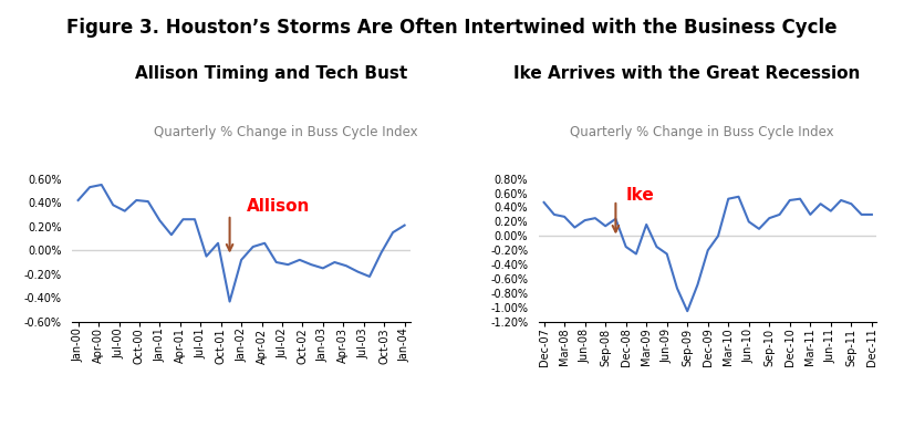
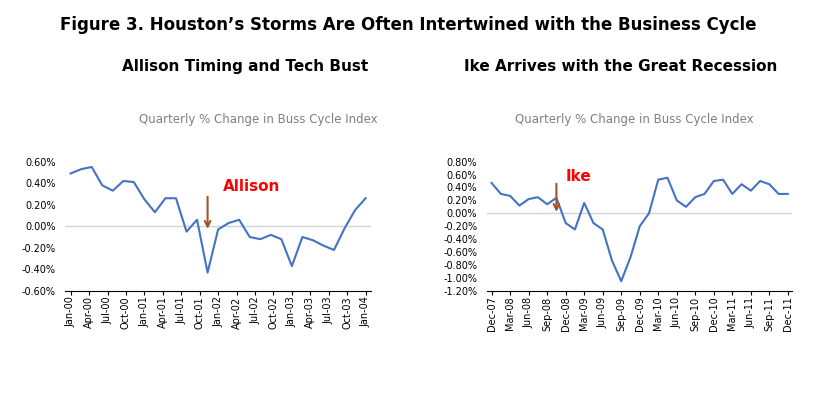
Jan-00: 0.42% -> 0.49%
Jan-02: -0.08% -> -0.03%
Jan-03: -0.15% -> -0.37%
Jan-04: 0.21% -> 0.26%
